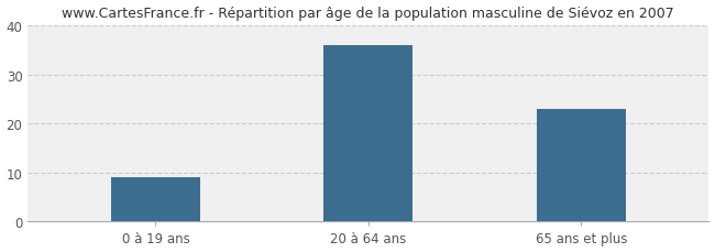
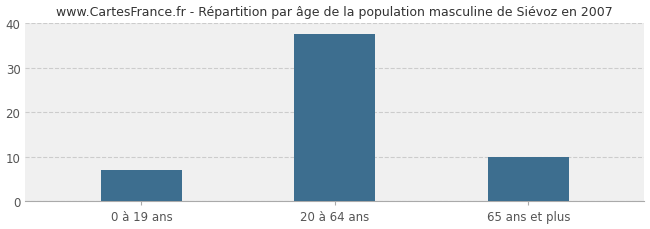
0 à 19 ans: 9.0 -> 7.0
20 à 64 ans: 36.0 -> 37.5
65 ans et plus: 23.0 -> 10.0
